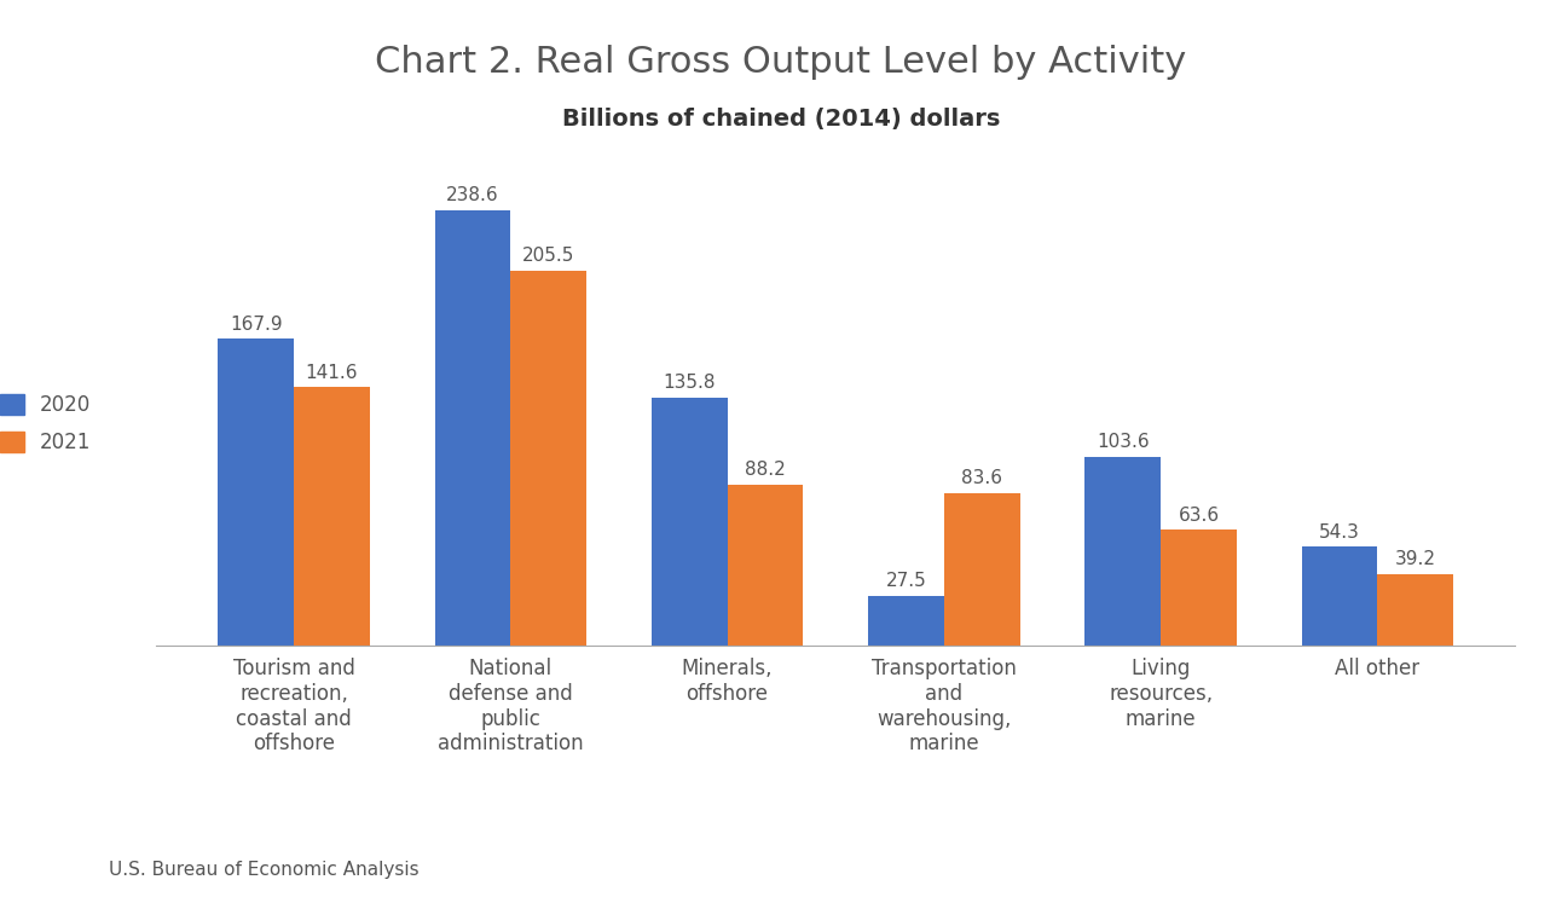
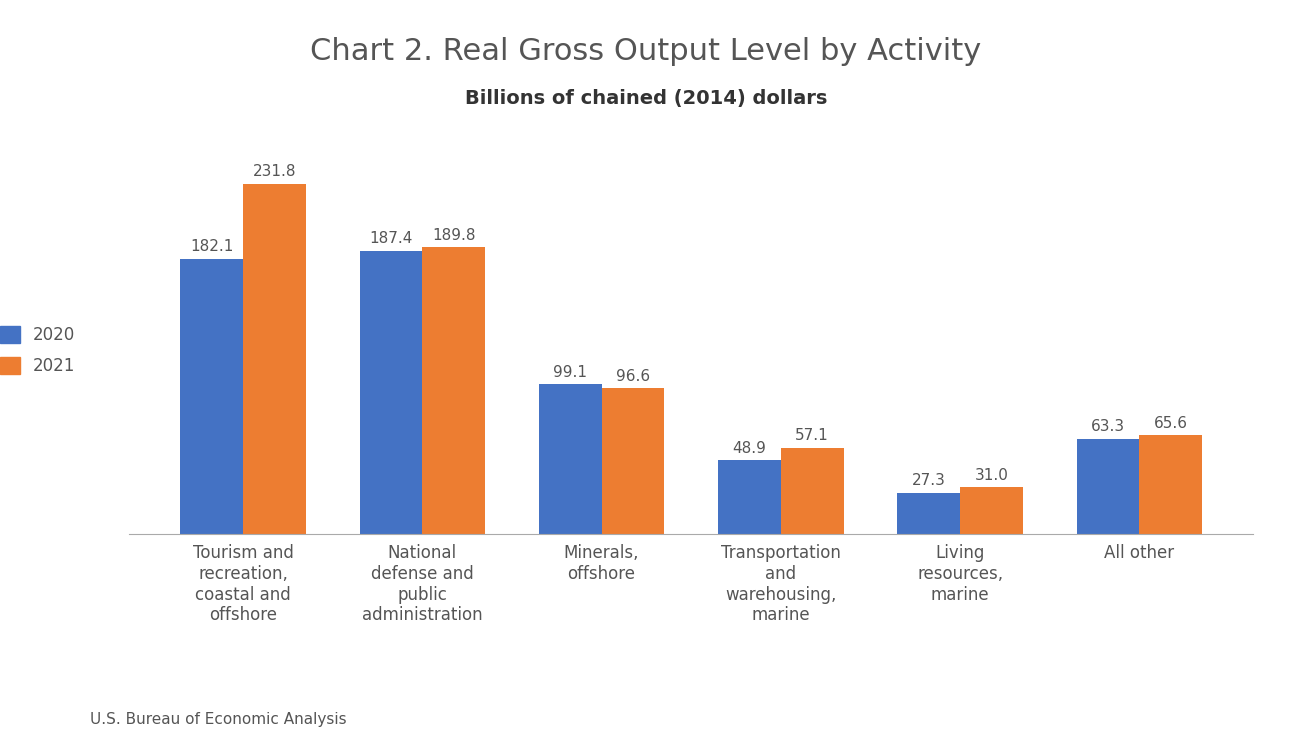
2020/Tourism and recreation, coastal and offshore: 167.9 -> 182.1
2021/Tourism and recreation, coastal and offshore: 141.6 -> 231.8
2020/National defense and public administration: 238.6 -> 187.4
2021/National defense and public administration: 205.5 -> 189.8
2020/Minerals, offshore: 135.8 -> 99.1
2021/Minerals, offshore: 88.2 -> 96.6
2020/Transportation and warehousing, marine: 27.5 -> 48.9
2021/Transportation and warehousing, marine: 83.6 -> 57.1
2020/Living resources, marine: 103.6 -> 27.3
2021/Living resources, marine: 63.6 -> 31.0
2020/All other: 54.3 -> 63.3
2021/All other: 39.2 -> 65.6
